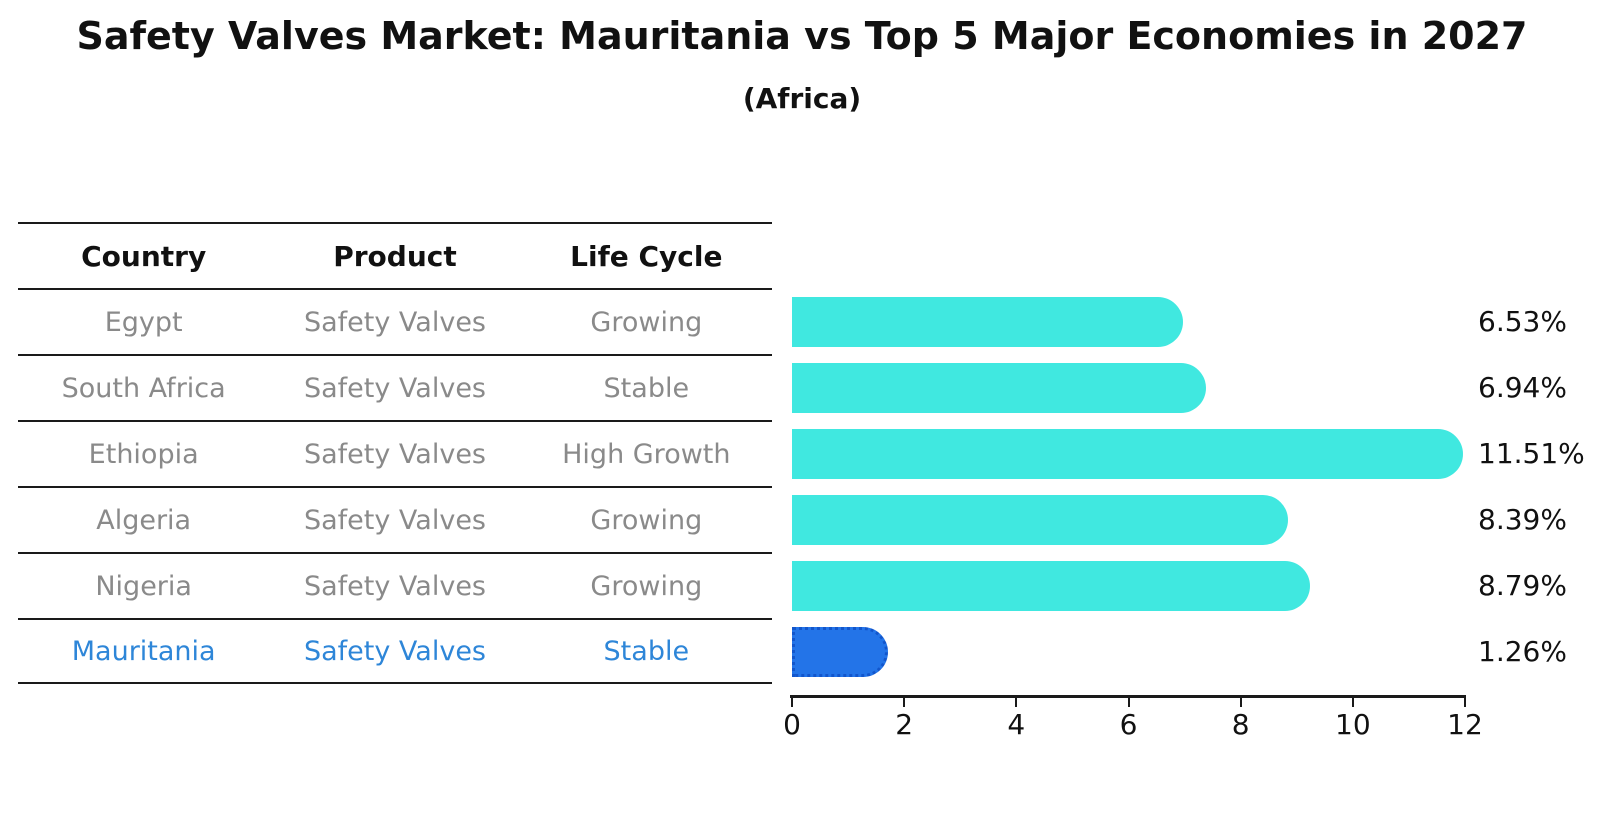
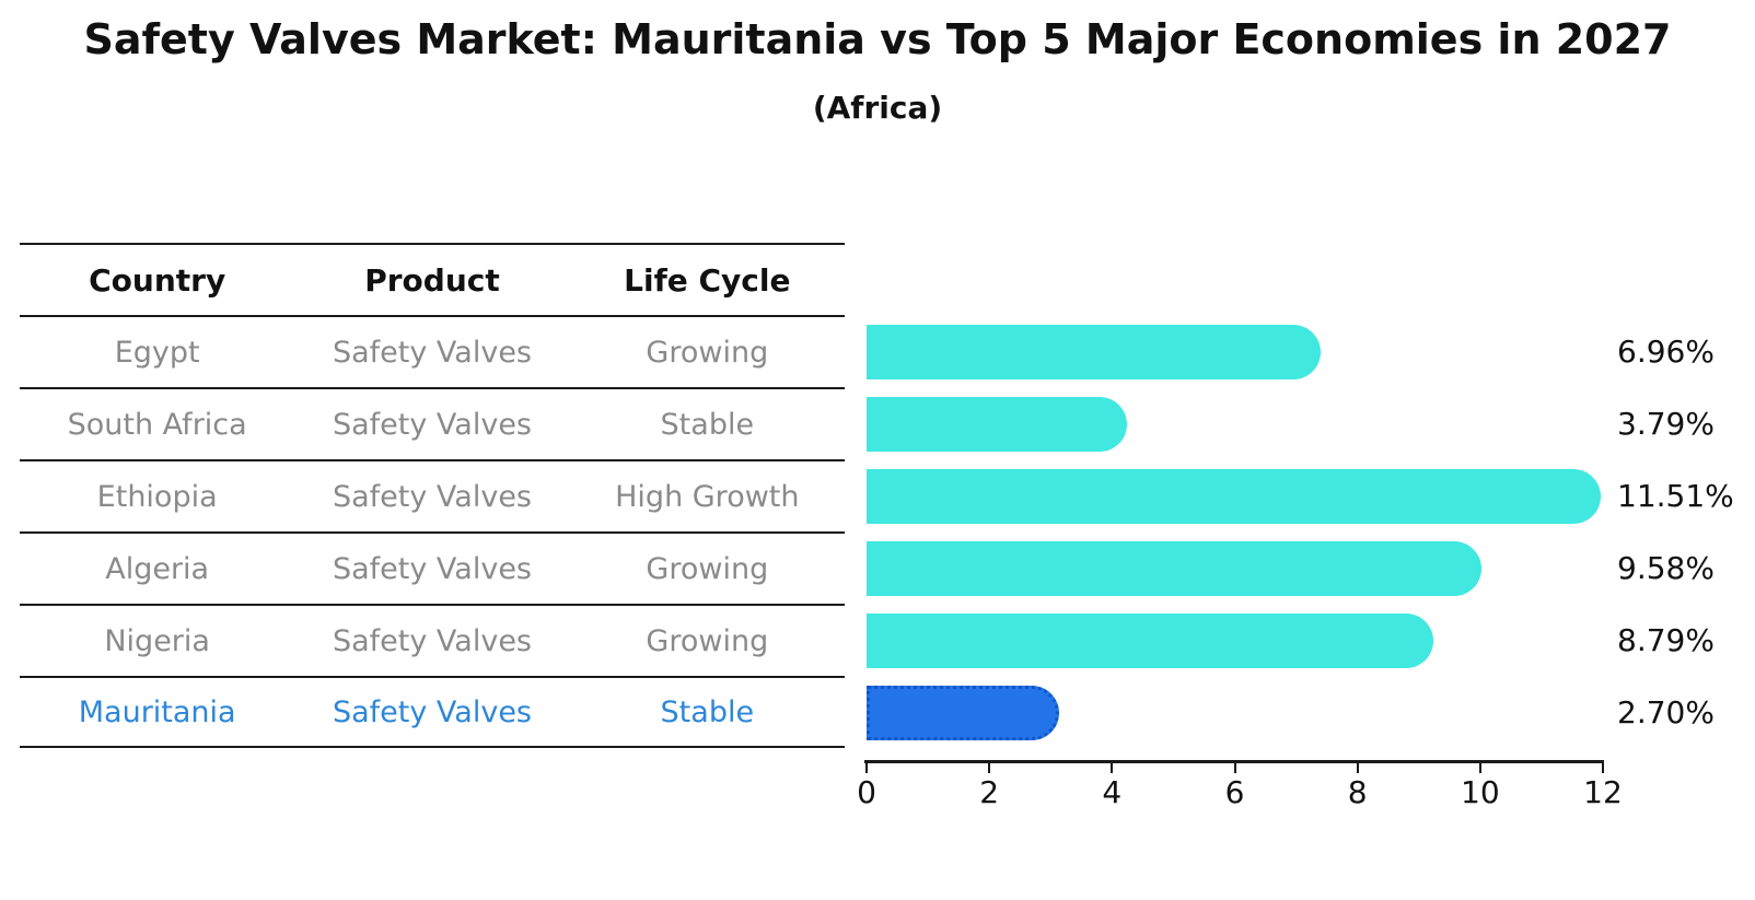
Egypt: 6.53% -> 6.96%
South Africa: 6.94% -> 3.79%
Algeria: 8.39% -> 9.58%
Mauritania: 1.26% -> 2.70%
